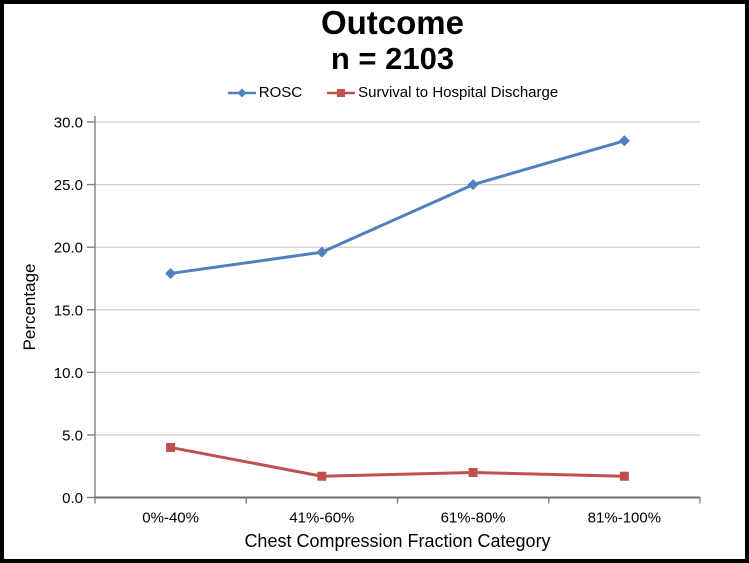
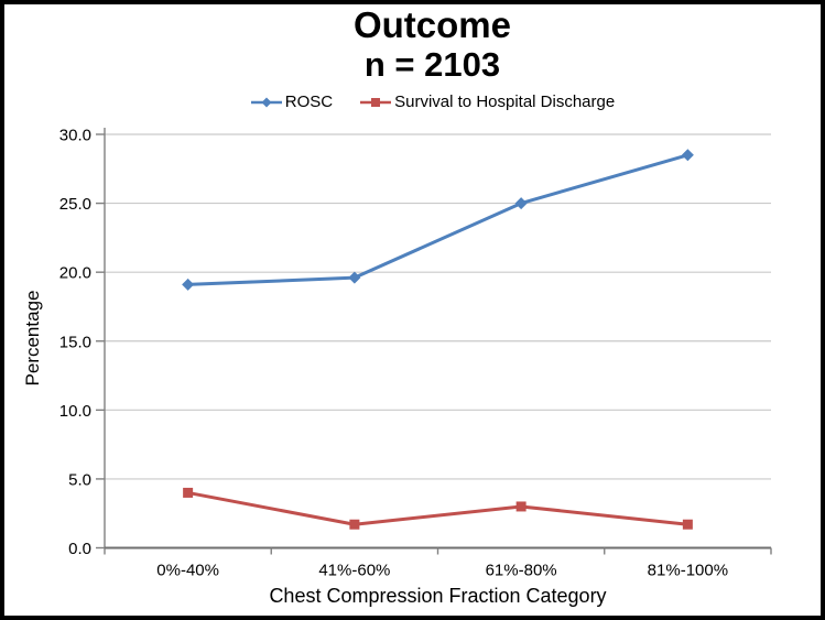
ROSC/0%-40%: 17.9 -> 19.1
Survival to Hospital Discharge/61%-80%: 2.0 -> 3.0
